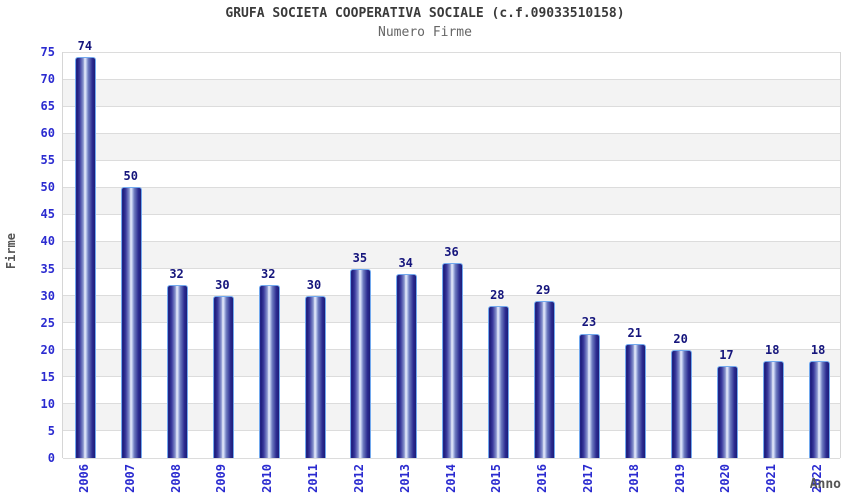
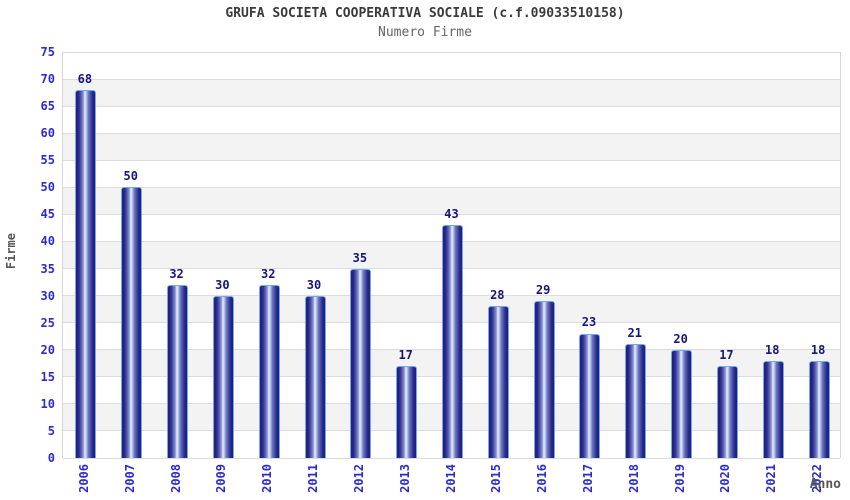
2006: 74 -> 68
2013: 34 -> 17
2014: 36 -> 43
